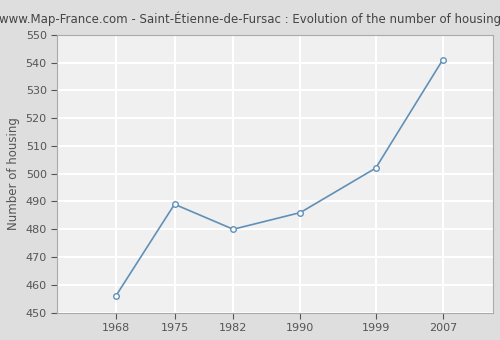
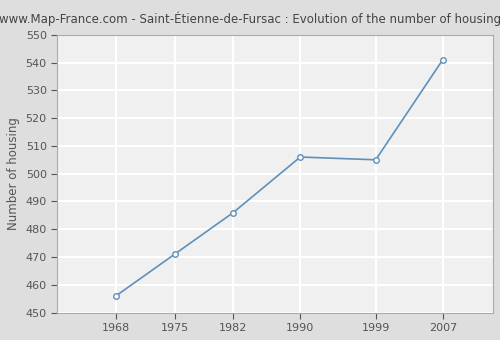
1975: 489 -> 471
1982: 480 -> 486
1990: 486 -> 506
1999: 502 -> 505
